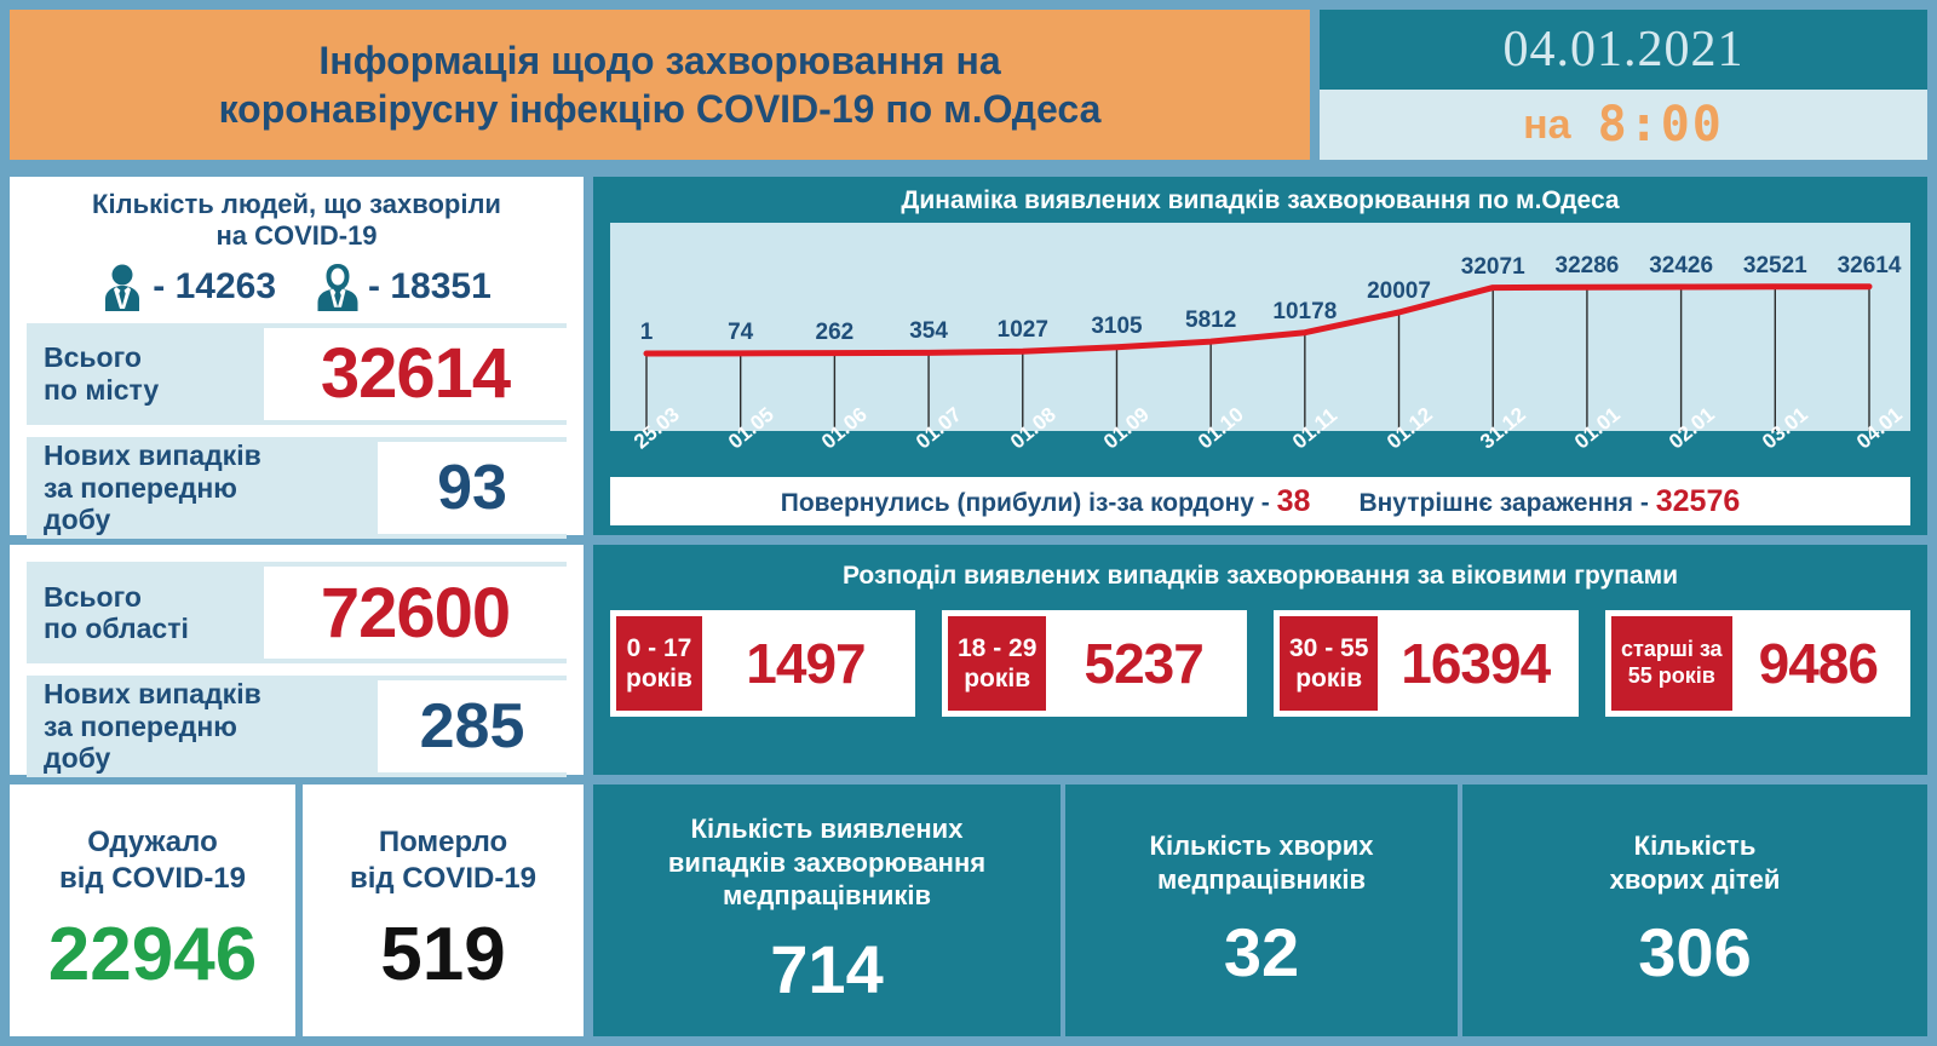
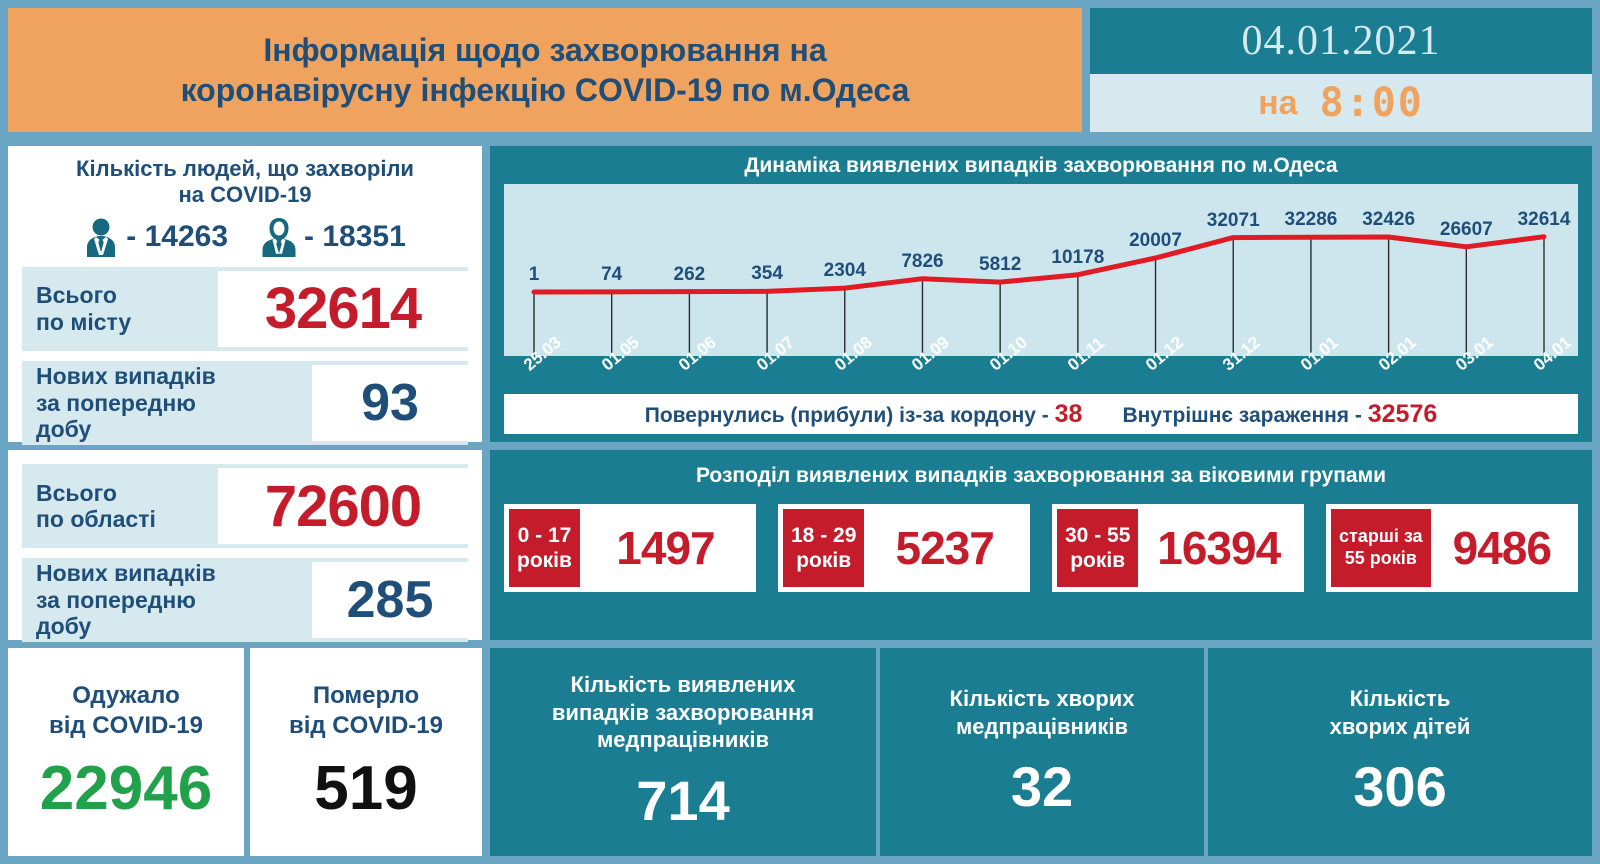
01.08: 1027 -> 2304
01.09: 3105 -> 7826
03.01: 32521 -> 26607
